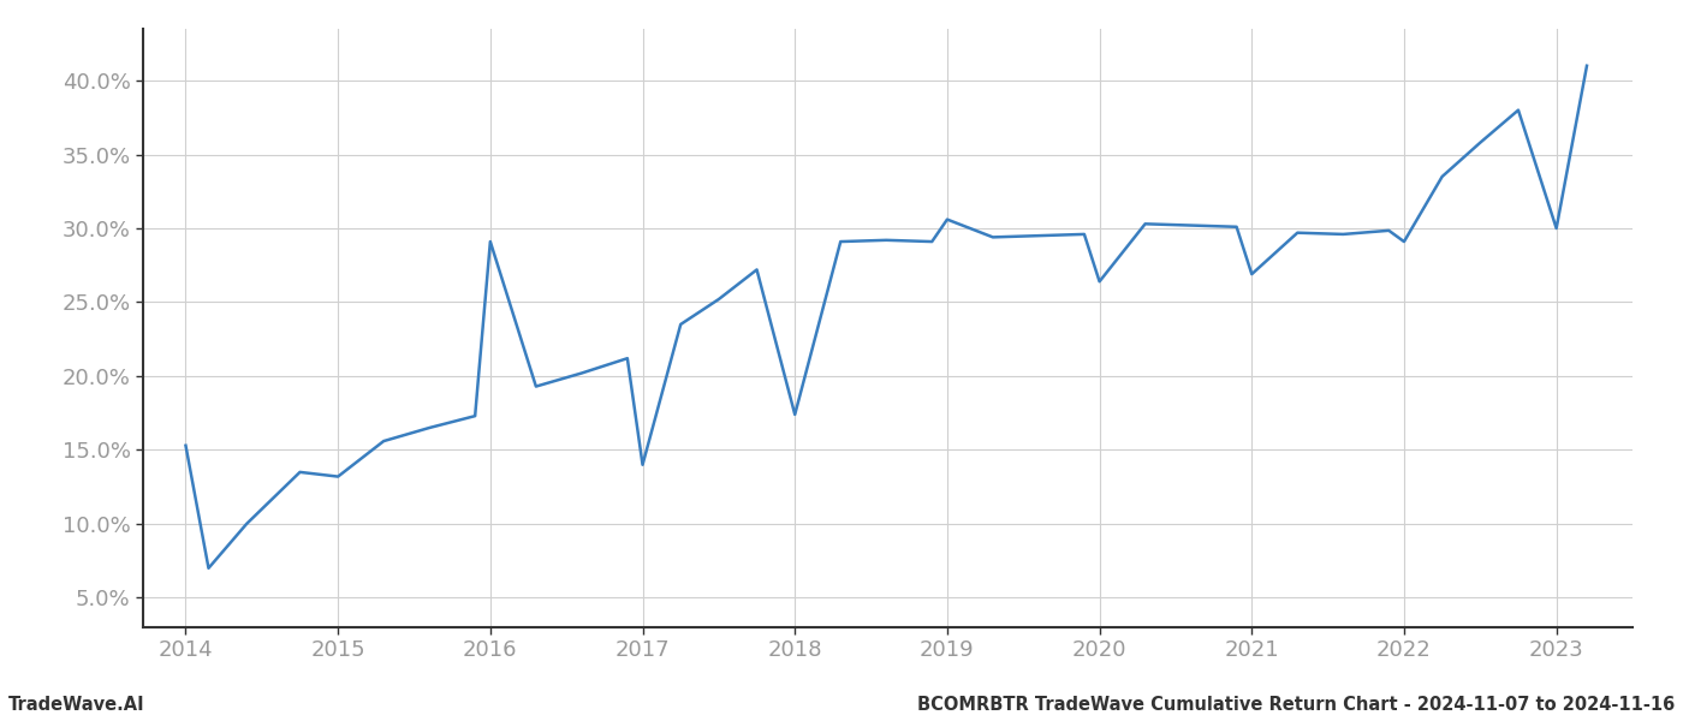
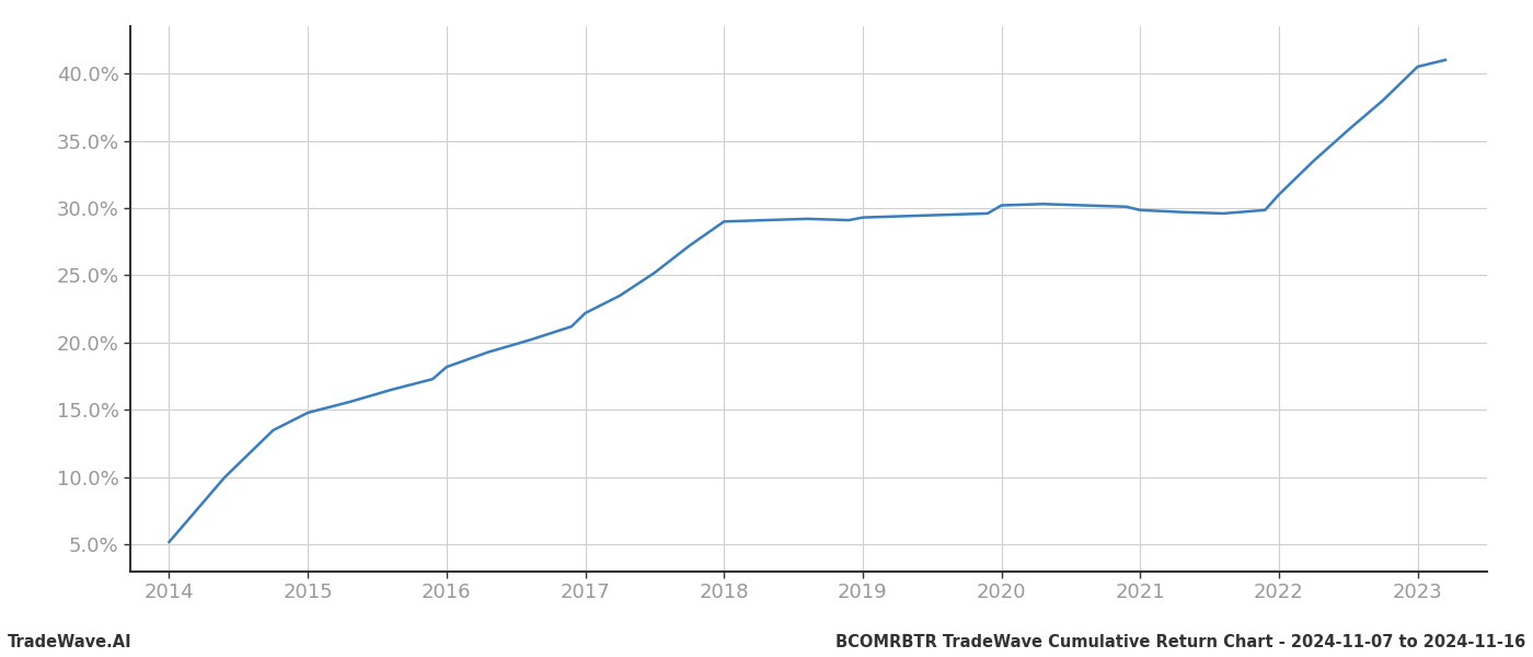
2014: 15.3% -> 5.2%
2015: 13.2% -> 14.8%
2016: 29.1% -> 18.2%
2017: 14.0% -> 22.2%
2018: 17.4% -> 29.0%
2019: 30.6% -> 29.3%
2020: 26.4% -> 30.2%
2021: 26.9% -> 29.9%
2022: 29.1% -> 31.0%
2023: 30.0% -> 40.5%
